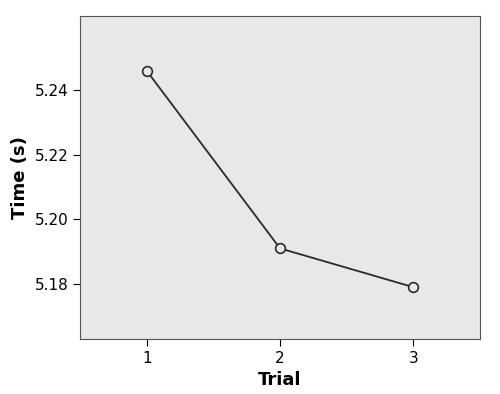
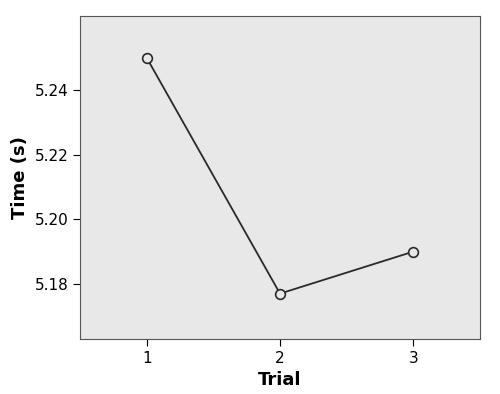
1: 5.246 -> 5.250
2: 5.191 -> 5.177
3: 5.179 -> 5.190
